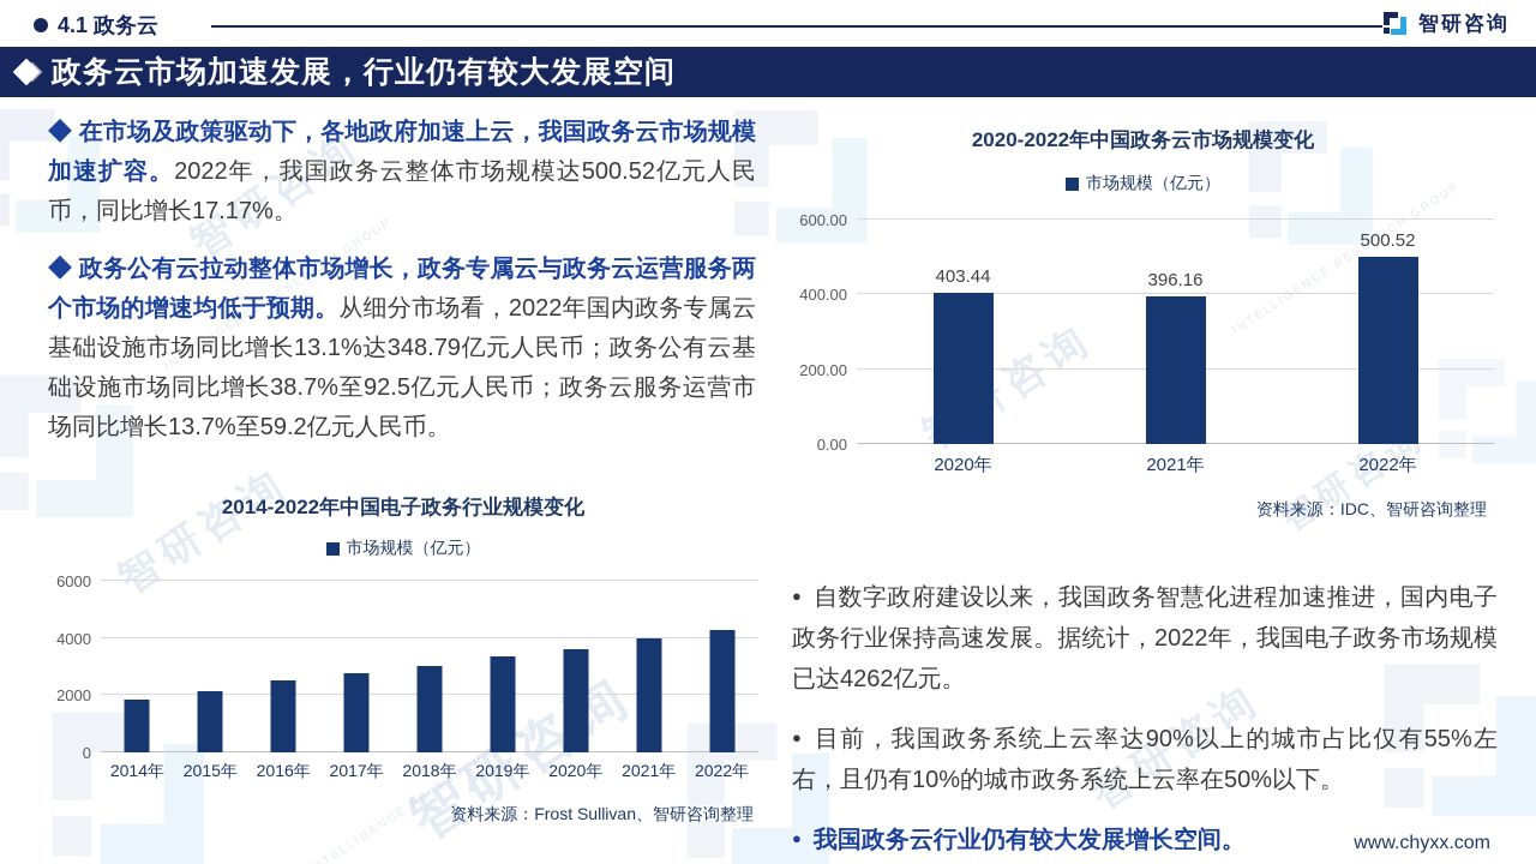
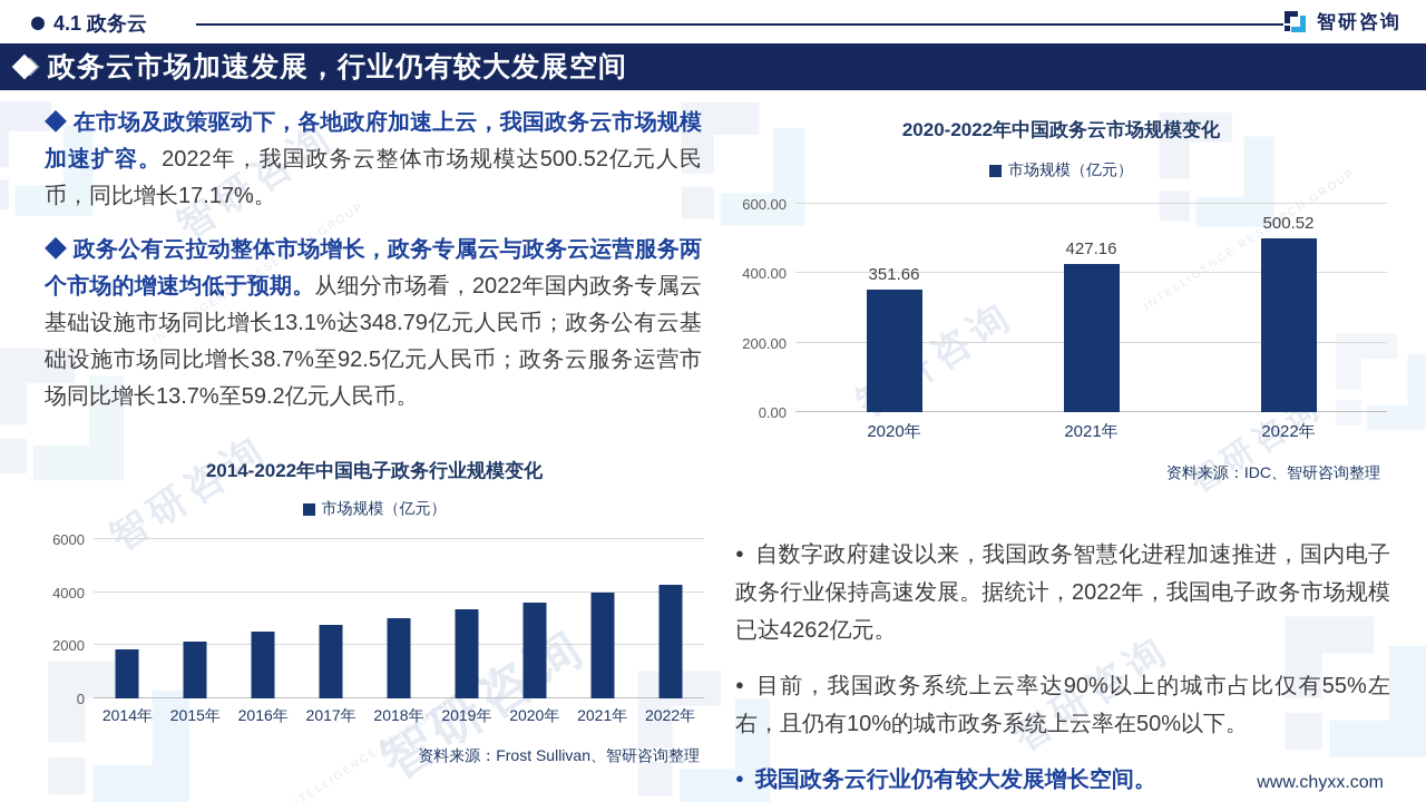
2020-2022年中国政务云市场规模变化/2020年: 403.44 -> 351.66
2020-2022年中国政务云市场规模变化/2021年: 396.16 -> 427.16
